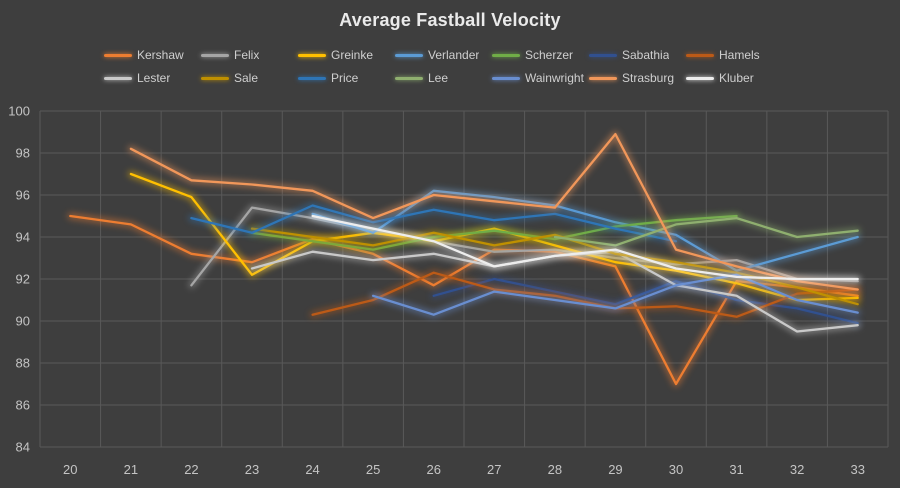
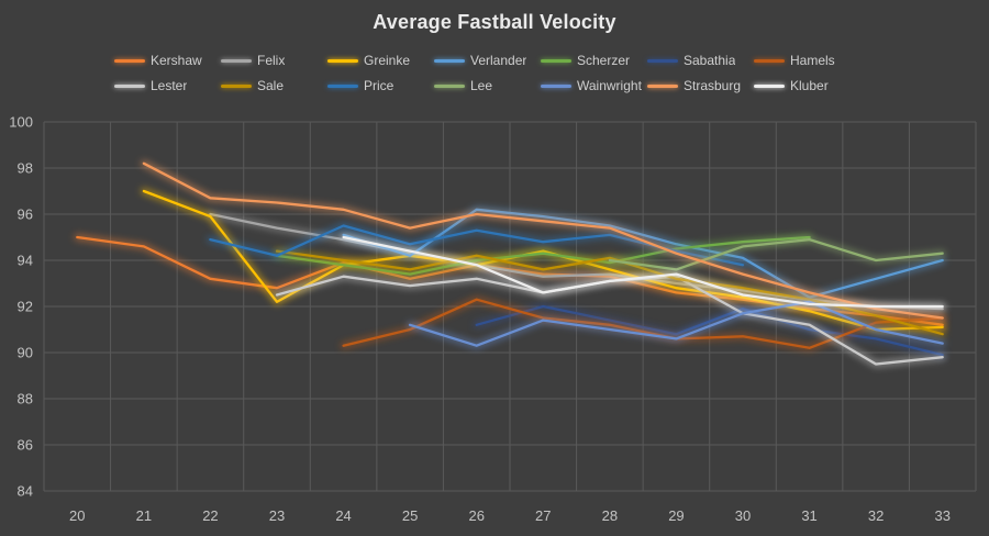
Felix/22: 91.7 -> 96.0
Strasburg/25: 94.9 -> 95.4
Kershaw/26: 91.7 -> 93.8
Strasburg/29: 98.9 -> 94.3
Kershaw/30: 87.0 -> 92.3
Felix/31: 92.9 -> 92.3
